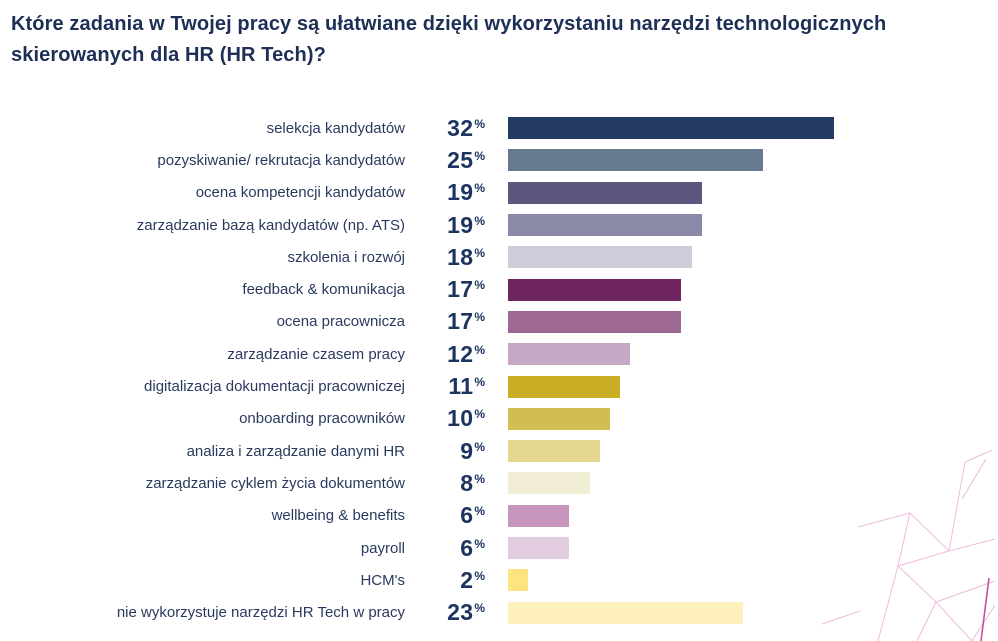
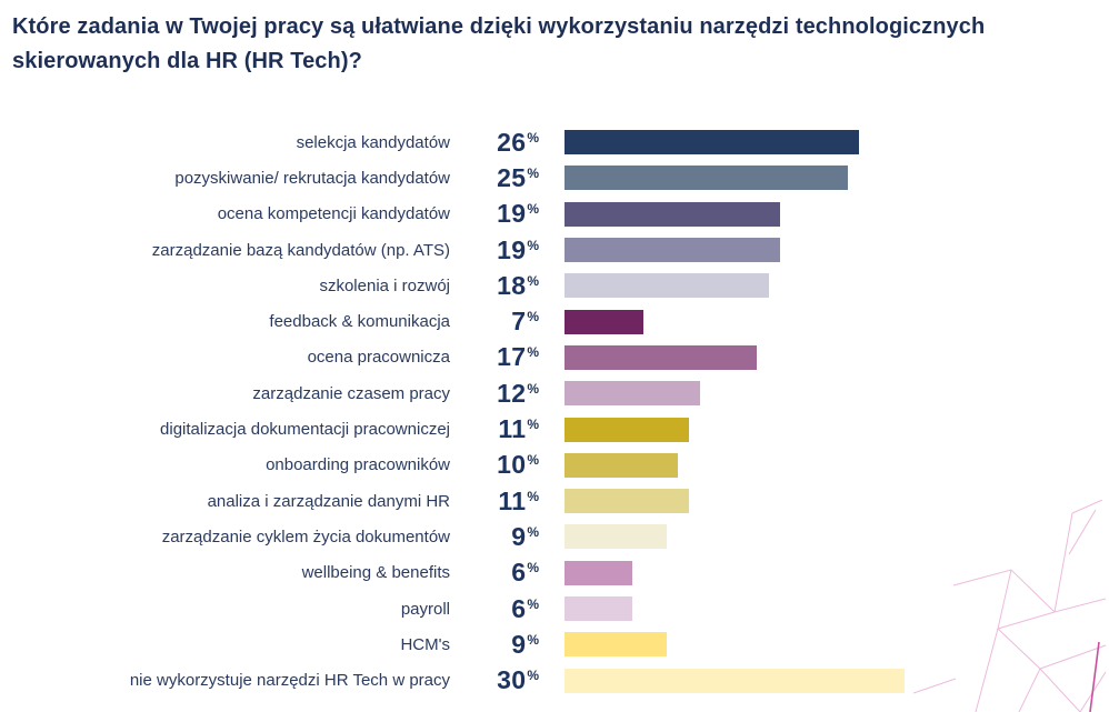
selekcja kandydatów: 32 -> 26
feedback & komunikacja: 17 -> 7
analiza i zarządzanie danymi HR: 9 -> 11
zarządzanie cyklem życia dokumentów: 8 -> 9
HCM's: 2 -> 9
nie wykorzystuje narzędzi HR Tech w pracy: 23 -> 30
